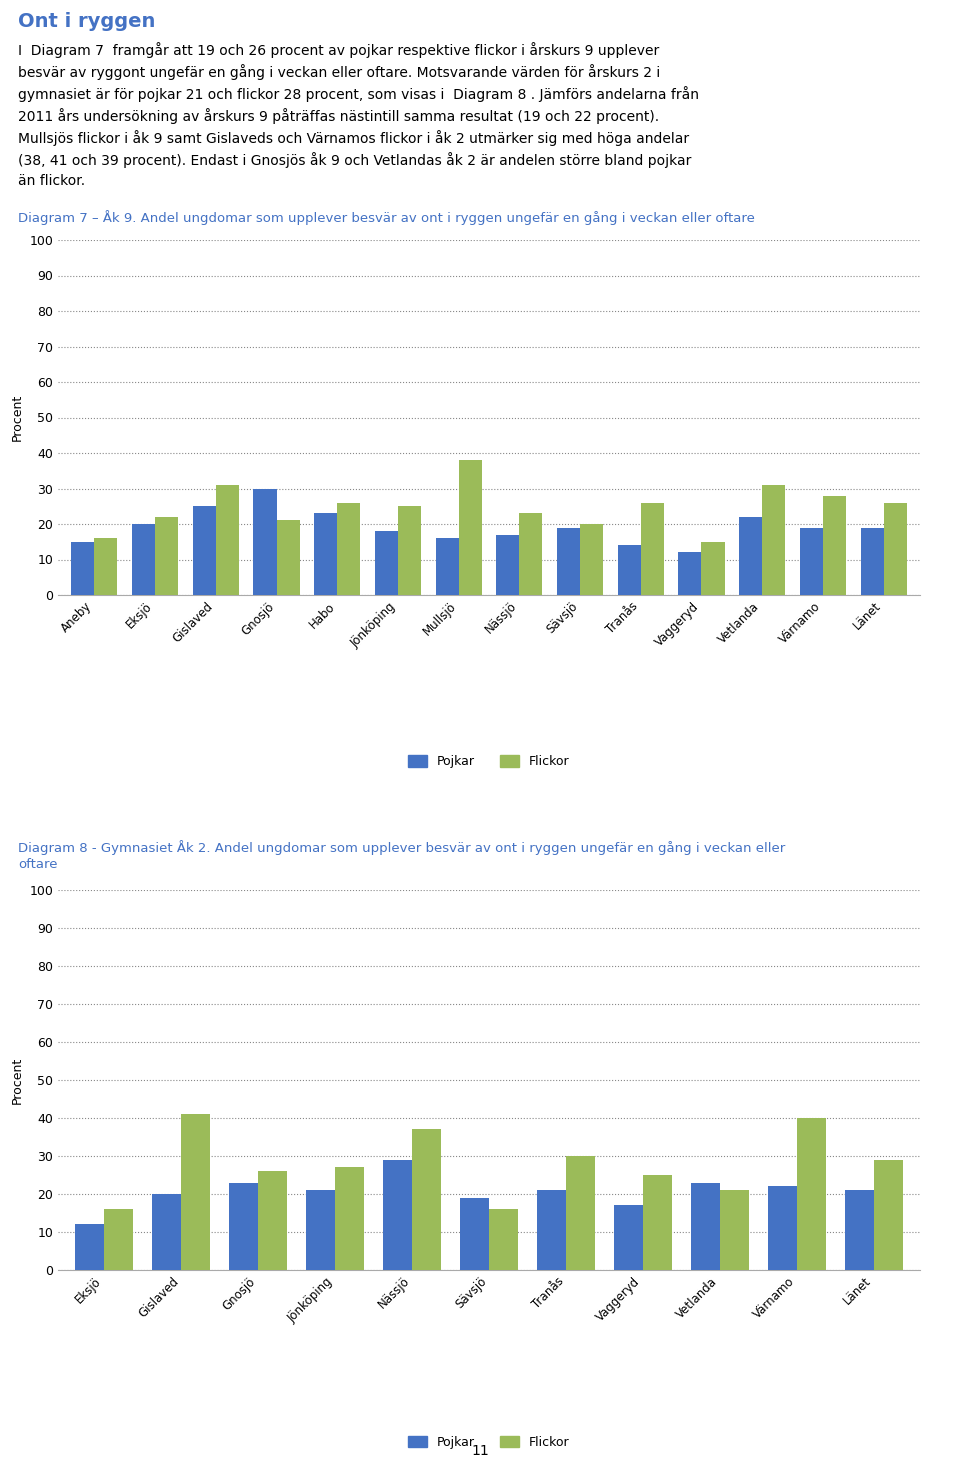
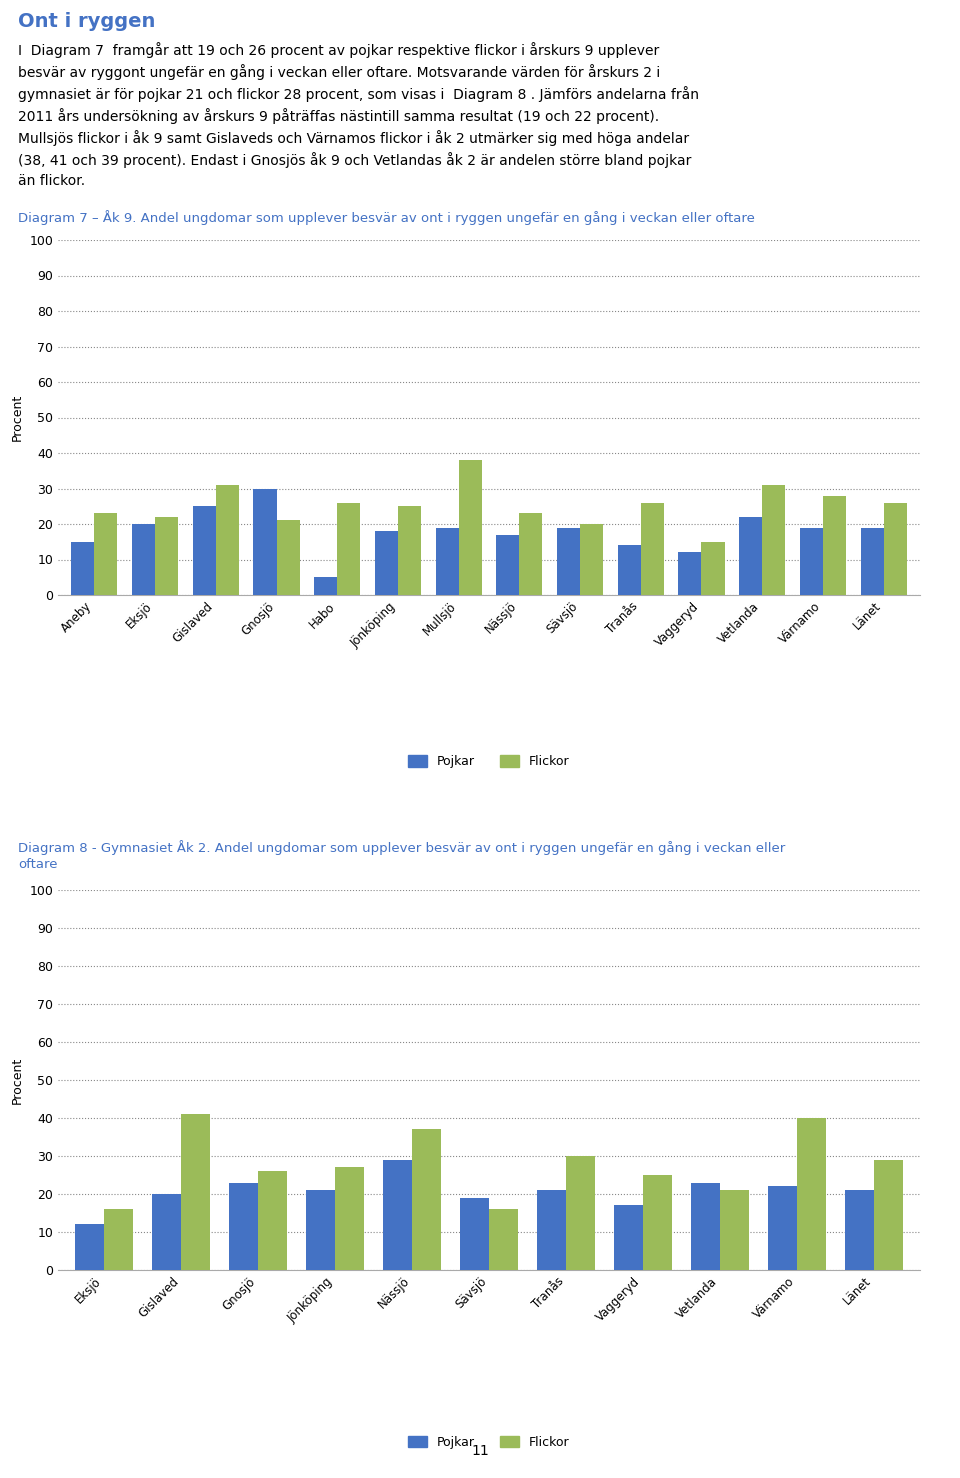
Flickor/Aneby: 16 -> 23
Pojkar/Habo: 23 -> 5
Pojkar/Mullsjö: 16 -> 19
